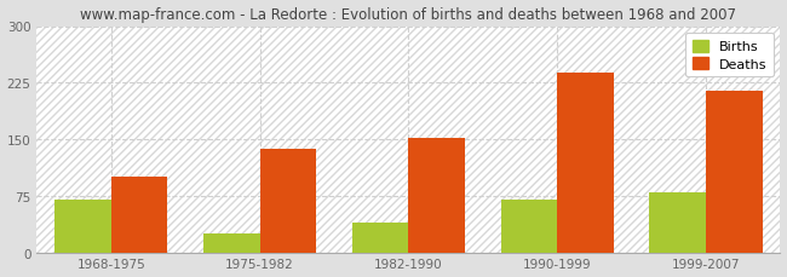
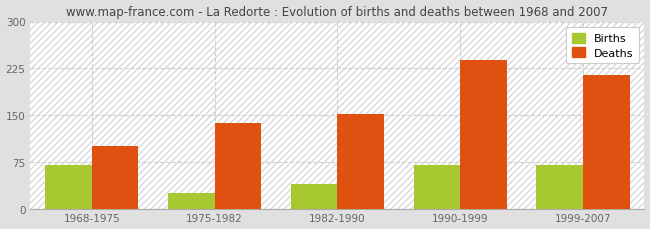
Births/1999-2007: 80 -> 70
